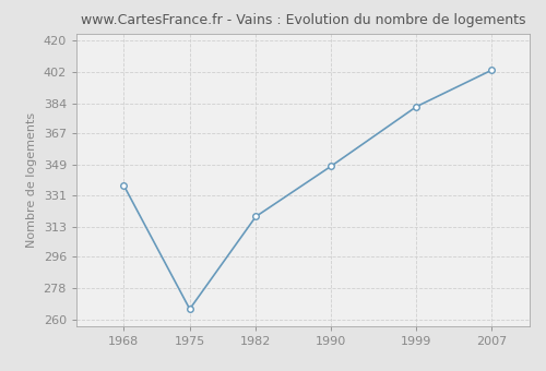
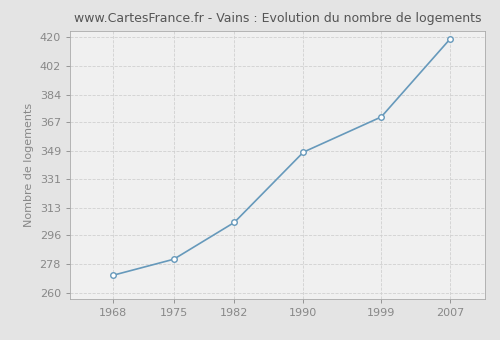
1968: 337 -> 271
1975: 266 -> 281
1982: 319 -> 304
1999: 382 -> 370
2007: 403 -> 419
